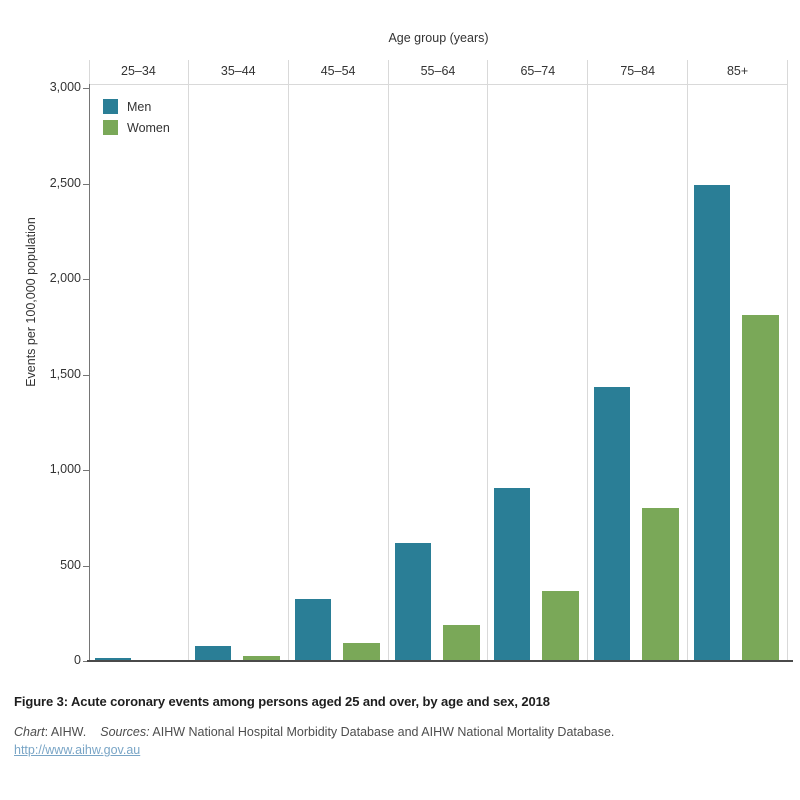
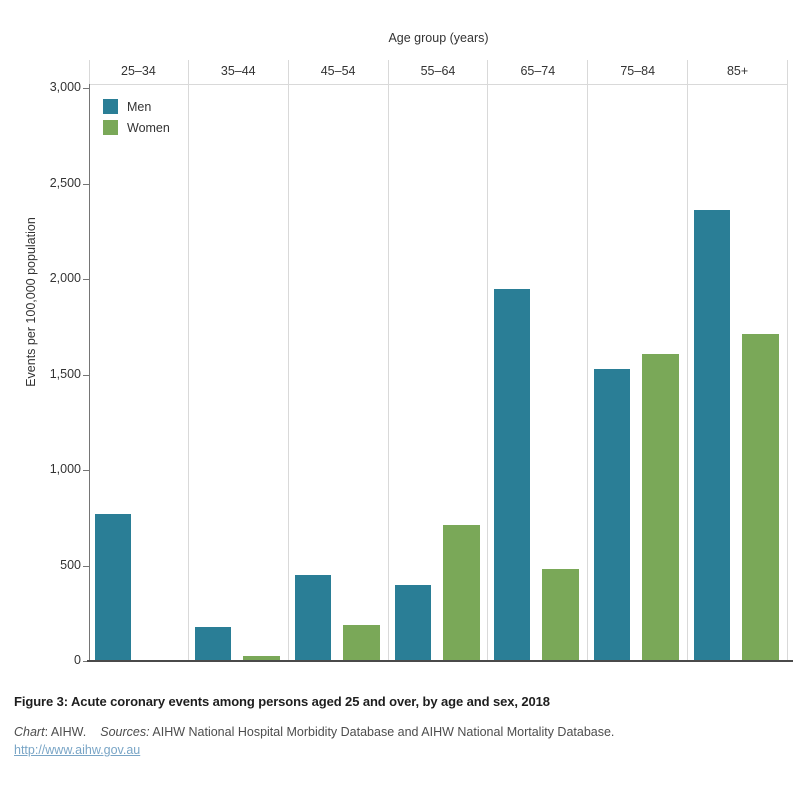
Men/25–34: 20 -> 770
Men/35–44: 80 -> 180
Men/45–54: 320 -> 450
Women/45–54: 100 -> 190
Men/55–64: 620 -> 400
Women/55–64: 190 -> 710
Men/65–74: 900 -> 1950
Women/65–74: 360 -> 480
Men/75–84: 1440 -> 1530
Women/75–84: 800 -> 1610
Men/85+: 2490 -> 2360
Women/85+: 1810 -> 1710
